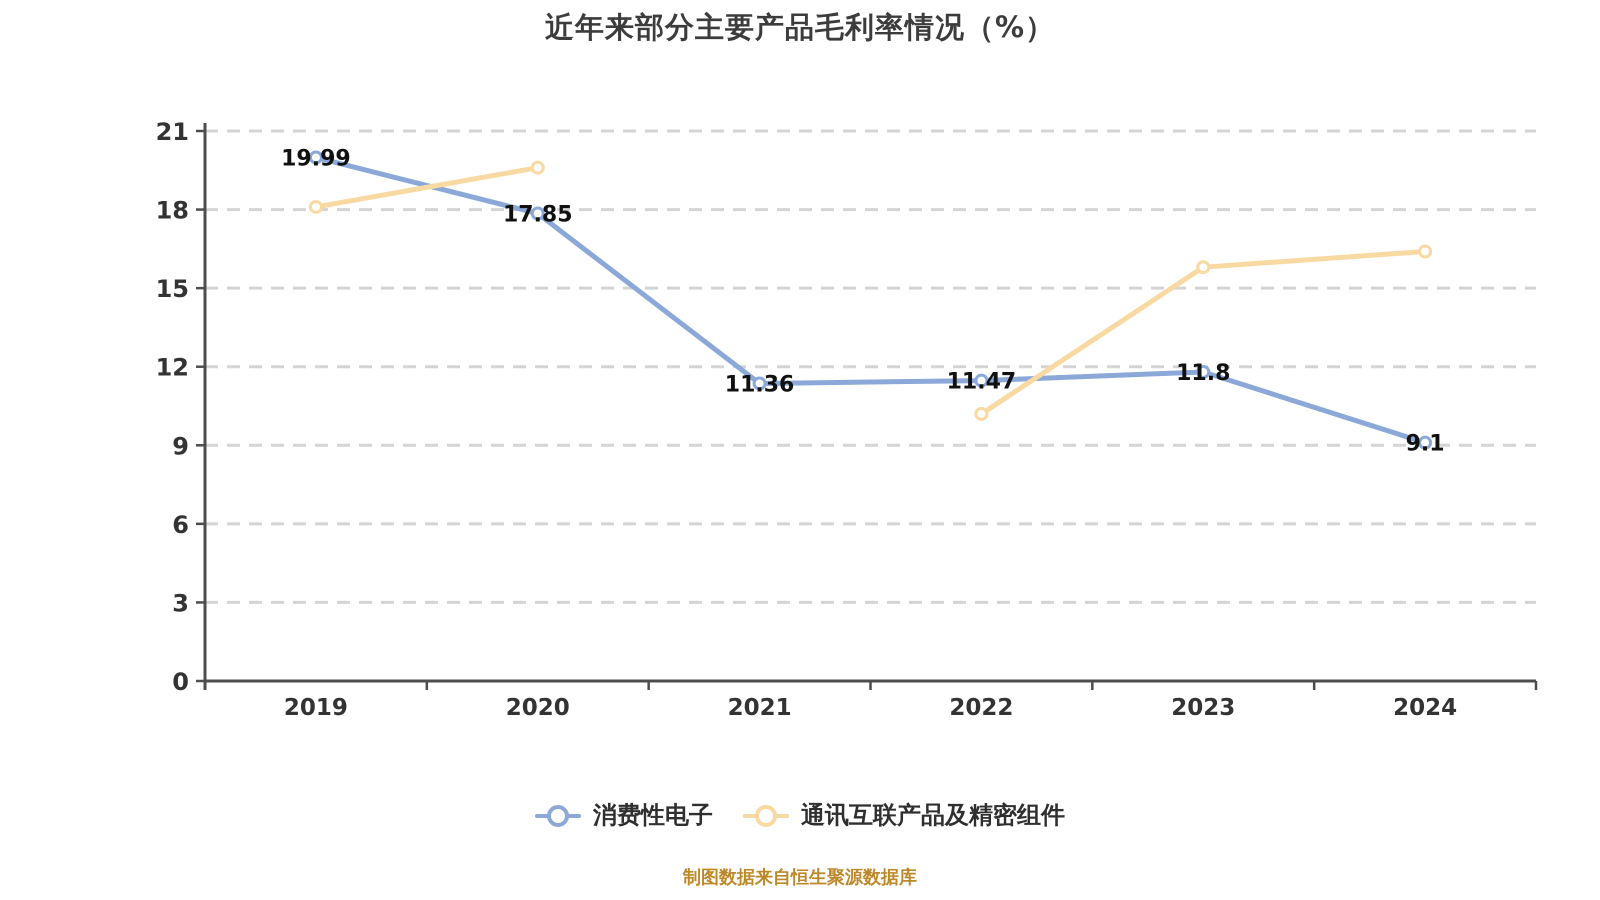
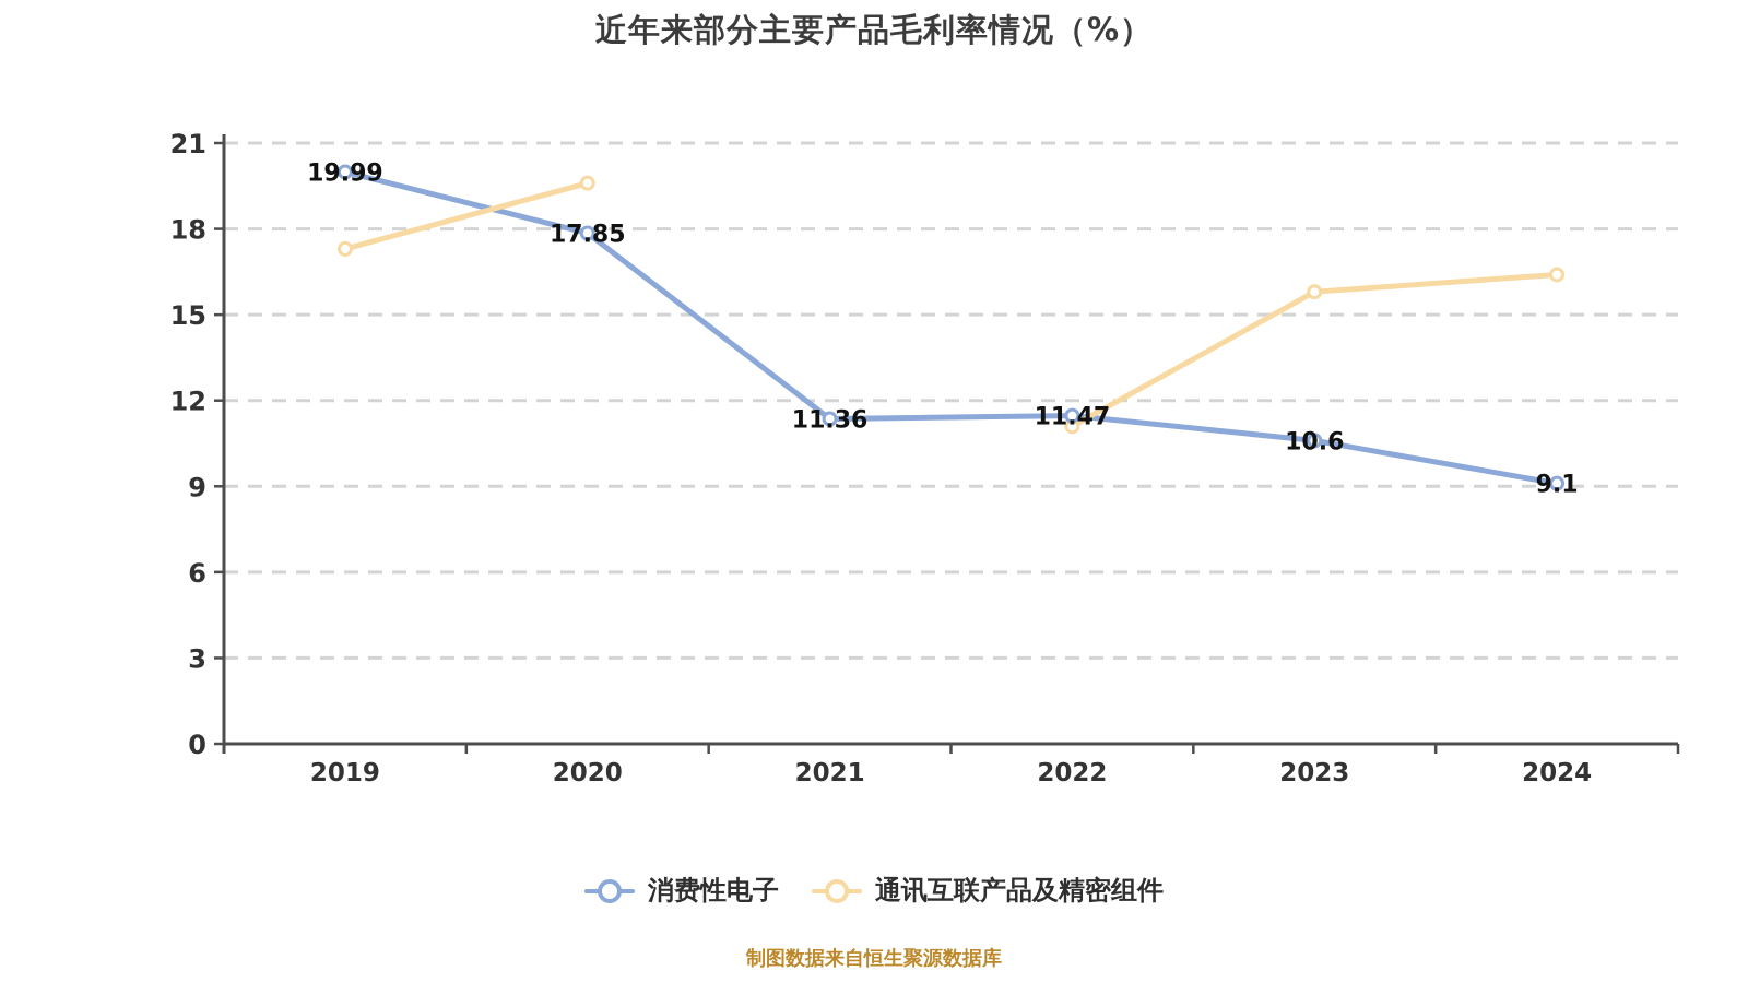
通讯互联产品及精密组件/2019: 18.1 -> 17.3
通讯互联产品及精密组件/2022: 10.2 -> 11.1
消费性电子/2023: 11.8 -> 10.6
